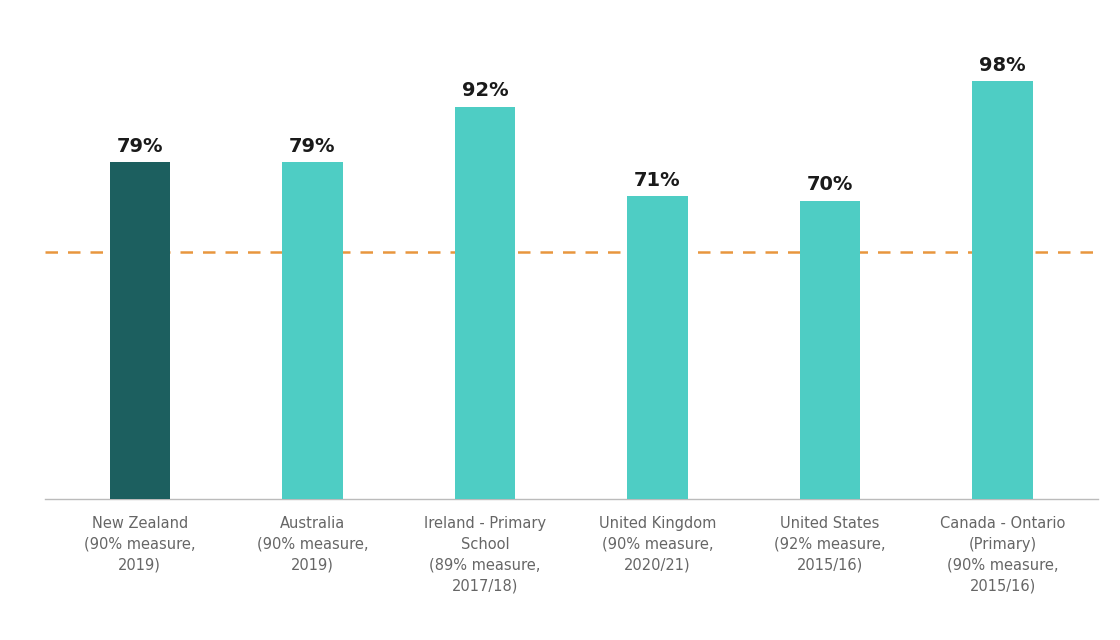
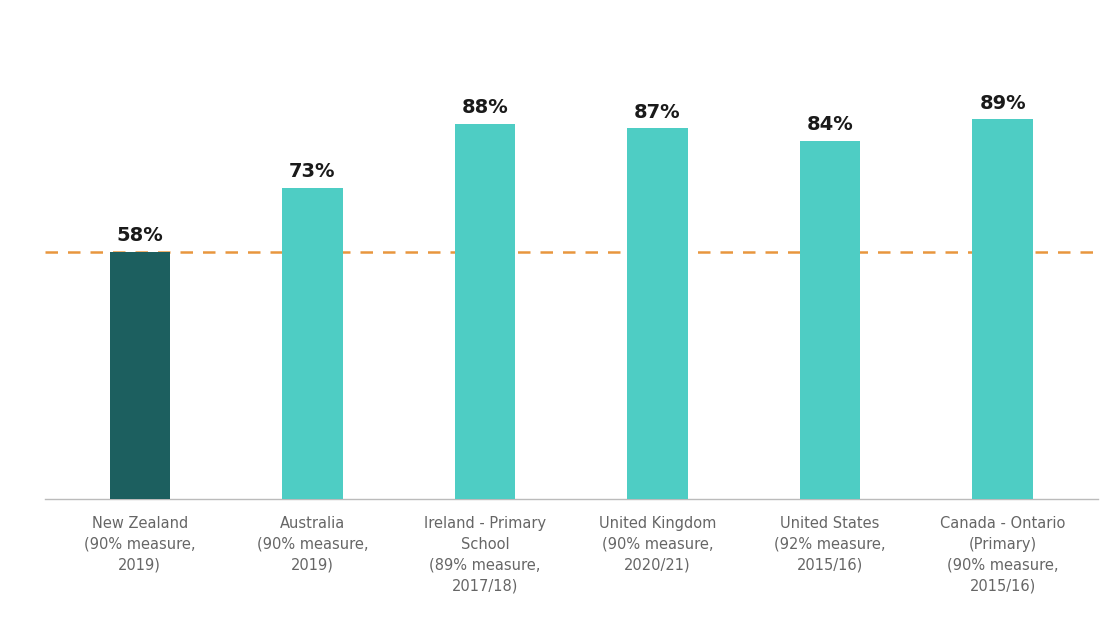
New Zealand (90% measure, 2019): 79% -> 58%
Australia (90% measure, 2019): 79% -> 73%
Ireland - Primary School (89% measure, 2017/18): 92% -> 88%
United Kingdom (90% measure, 2020/21): 71% -> 87%
United States (92% measure, 2015/16): 70% -> 84%
Canada - Ontario (Primary) (90% measure, 2015/16): 98% -> 89%
